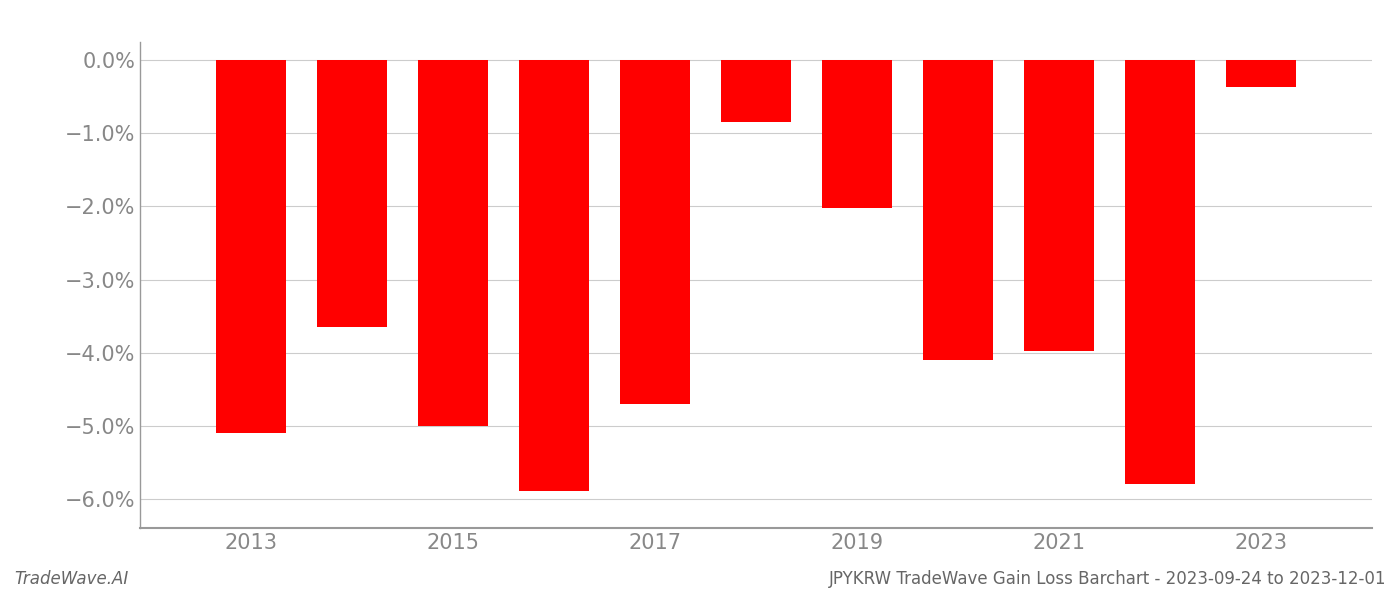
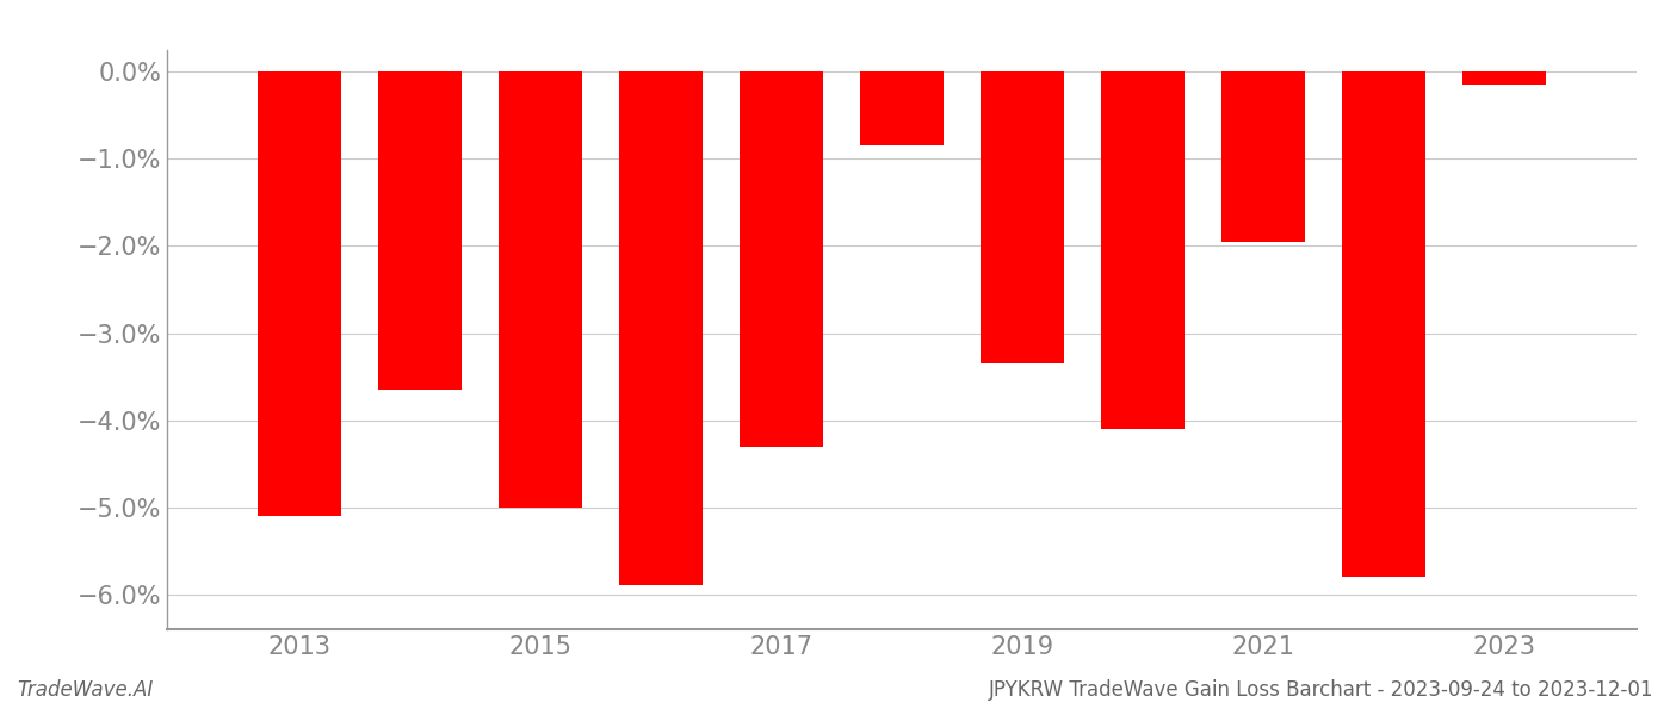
2017: -4.70% -> -4.30%
2019: -2.02% -> -3.35%
2021: -3.98% -> -1.95%
2023: -0.36% -> -0.15%
